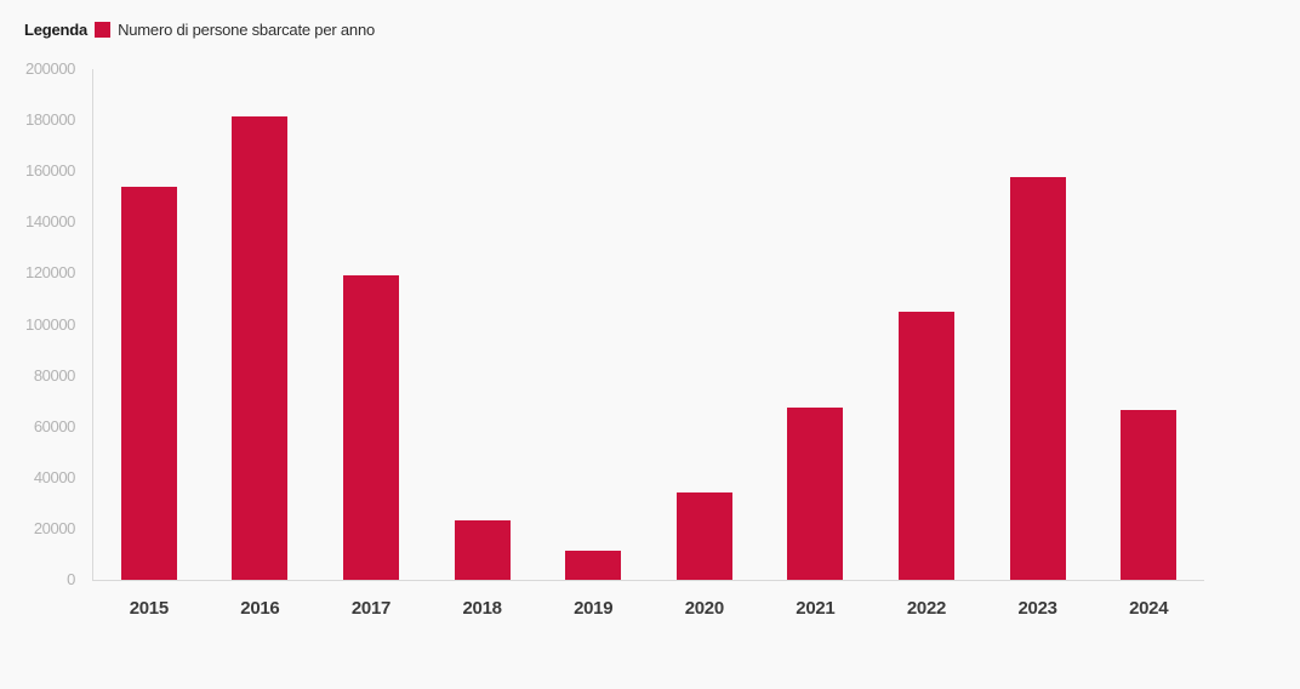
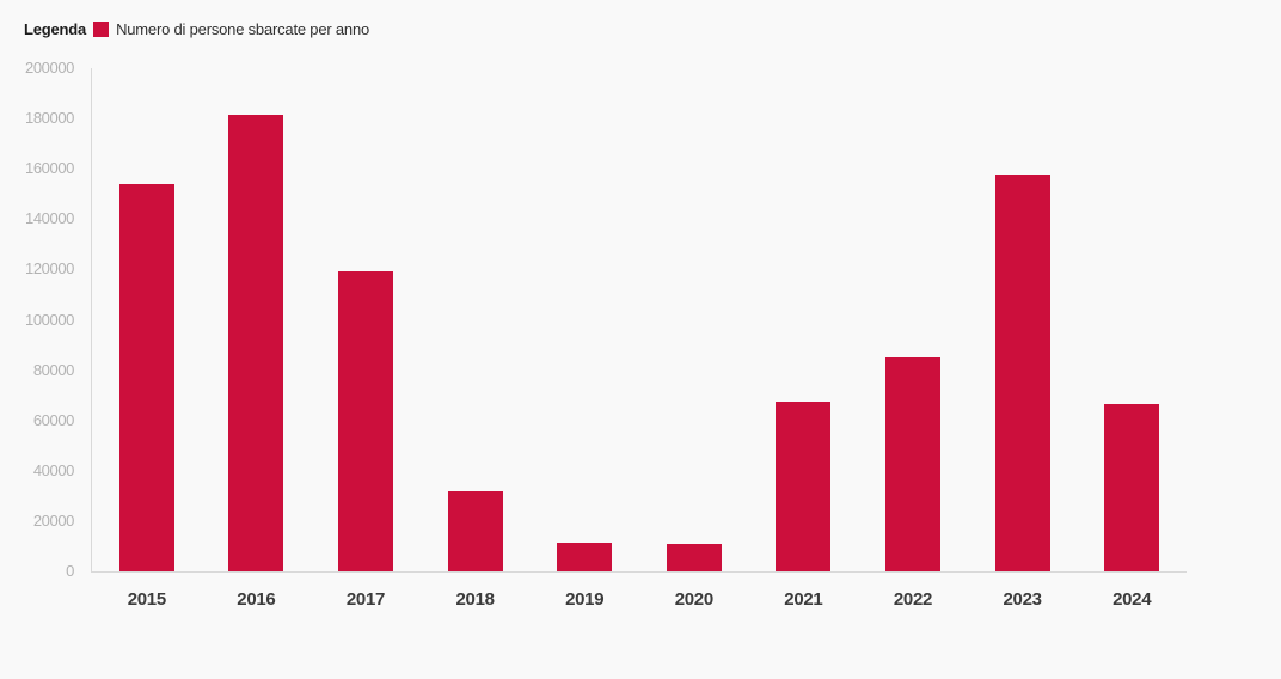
2018: 23000 -> 32000
2020: 34000 -> 11000
2022: 105000 -> 85000
